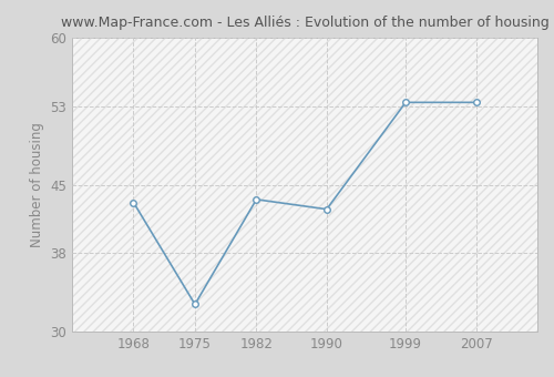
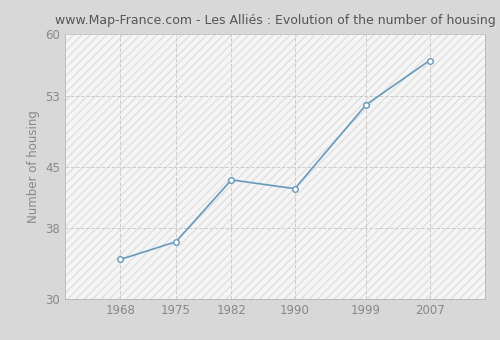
1968: 43.2 -> 34.5
1975: 32.8 -> 36.5
1999: 53.4 -> 52.0
2007: 53.4 -> 57.0
